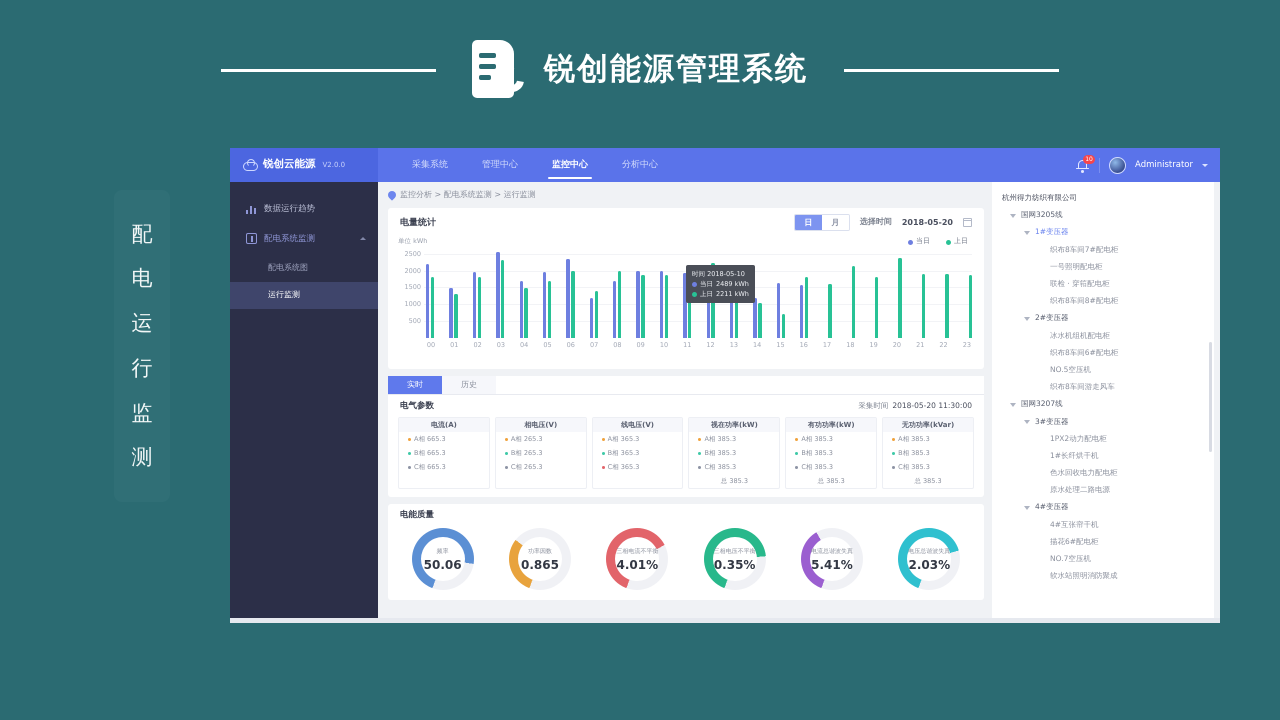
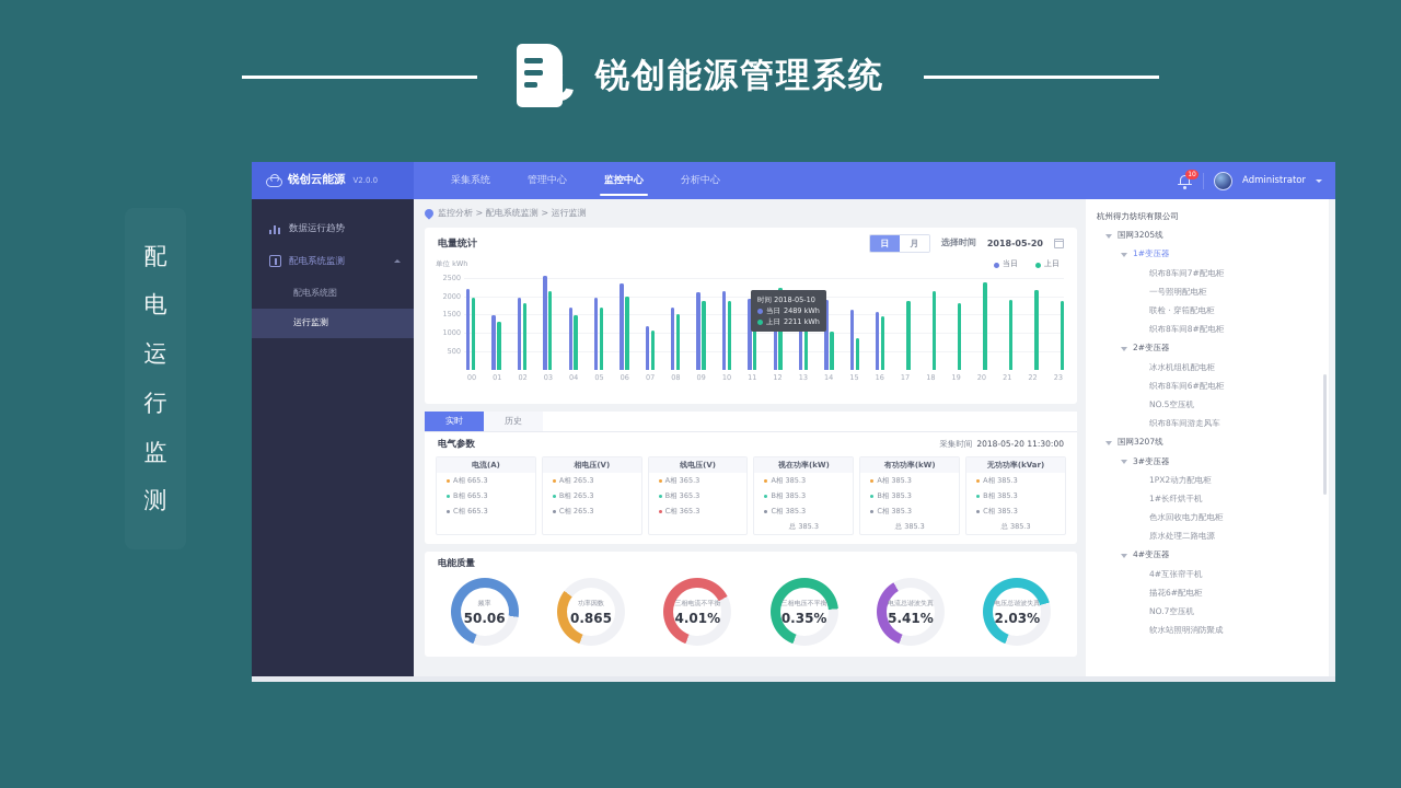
上日/00: 1800 -> 2000
上日/03: 2300 -> 2200
上日/07: 1400 -> 1100
上日/08: 2000 -> 1500
当日/09: 2000 -> 2100
当日/10: 2000 -> 2200
当日/14: 1200 -> 1900
上日/15: 700 -> 900
上日/16: 1800 -> 1400
上日/17: 1600 -> 1900
上日/22: 1900 -> 2200
